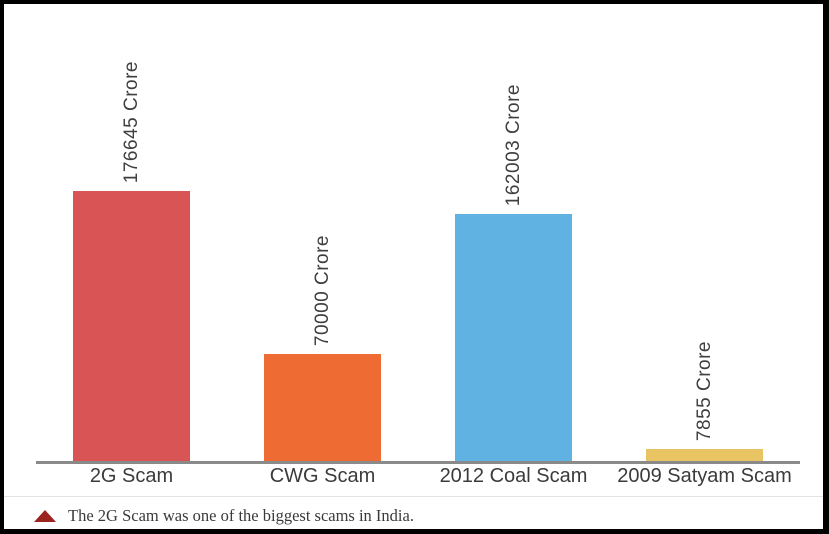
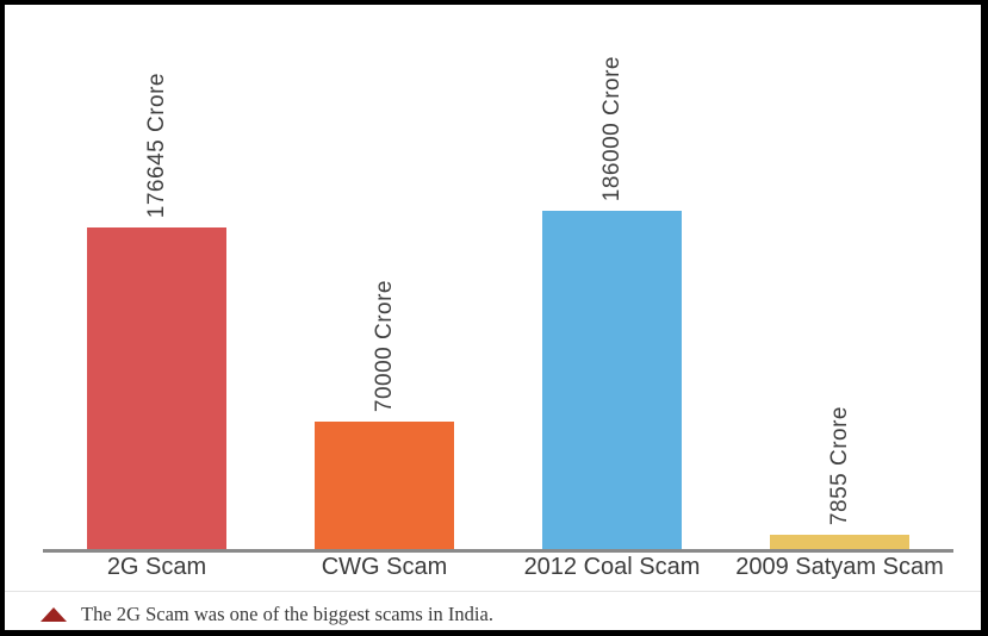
2012 Coal Scam: 162003 -> 186000
